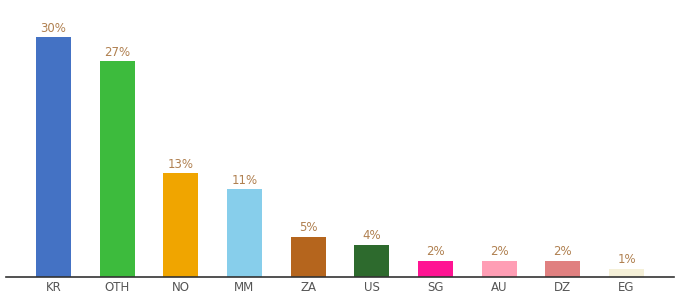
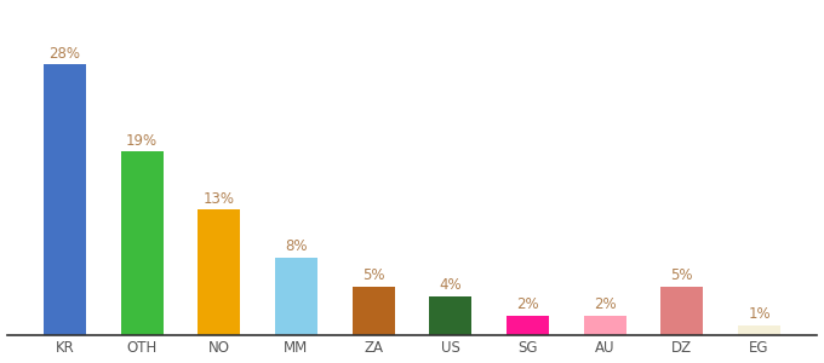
KR: 30% -> 28%
OTH: 27% -> 19%
MM: 11% -> 8%
DZ: 2% -> 5%
